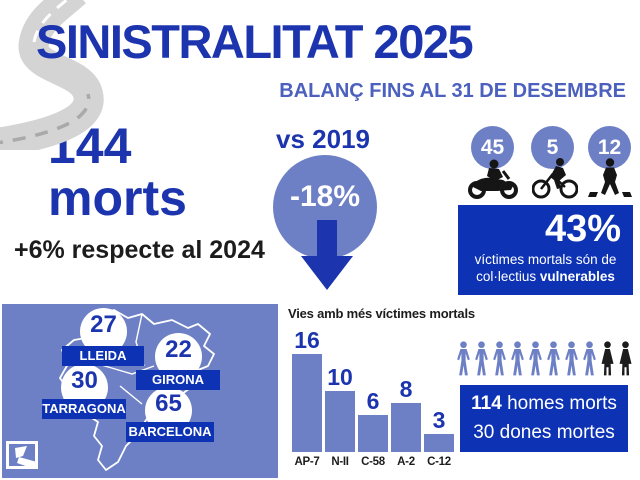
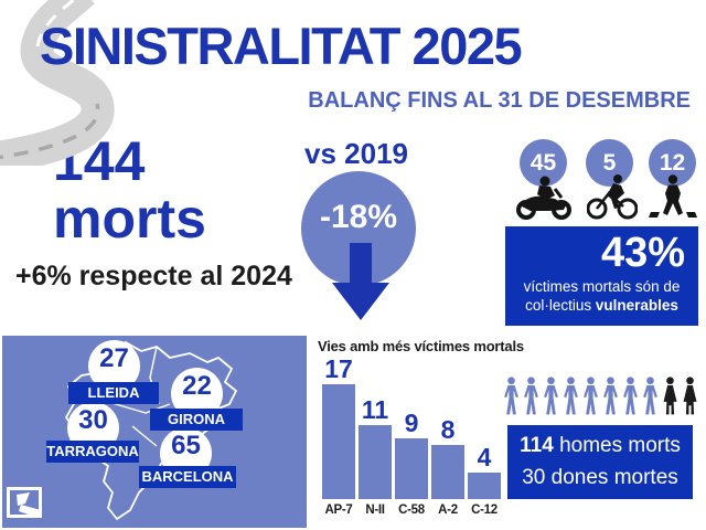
AP-7: 16 -> 17
N-II: 10 -> 11
C-58: 6 -> 9
C-12: 3 -> 4
